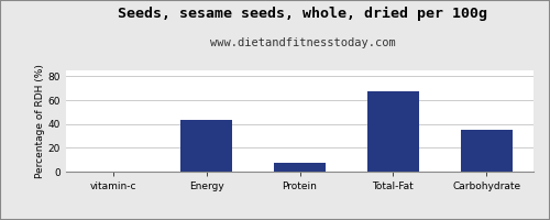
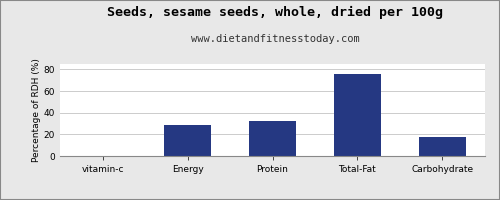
Energy: 43 -> 29
Protein: 7 -> 32
Total-Fat: 67 -> 76
Carbohydrate: 35 -> 18
